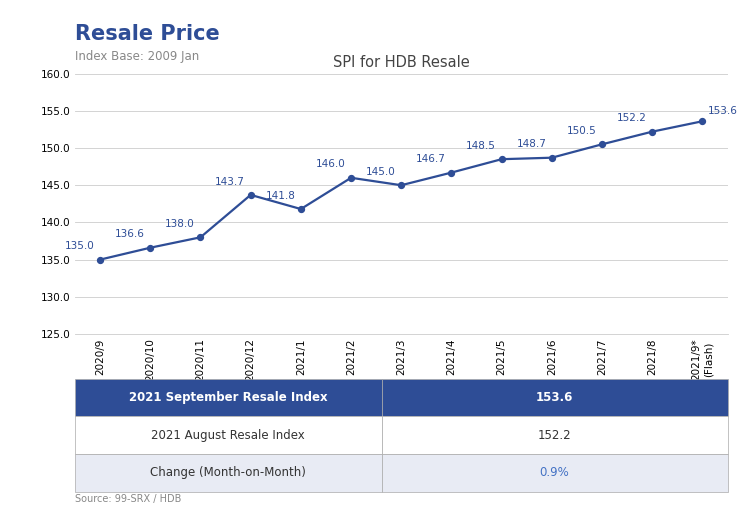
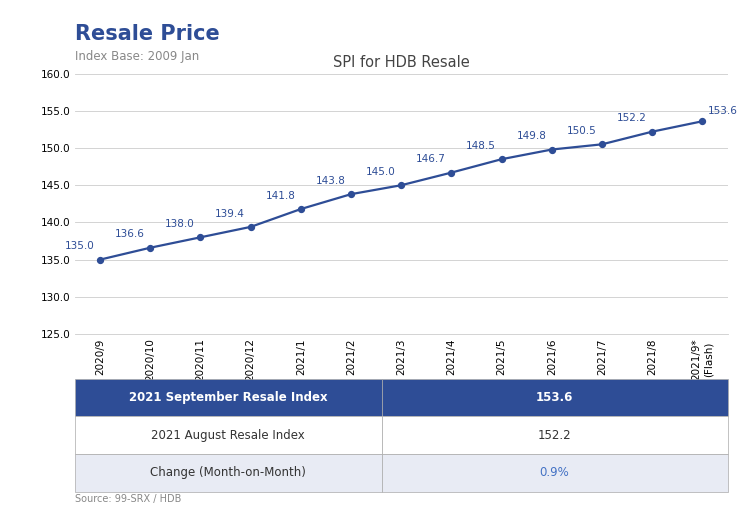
2020/12: 143.7 -> 139.4
2021/2: 146.0 -> 143.8
2021/6: 148.7 -> 149.8
